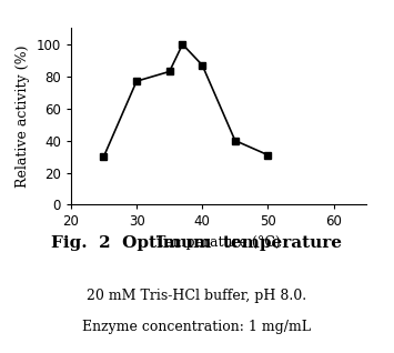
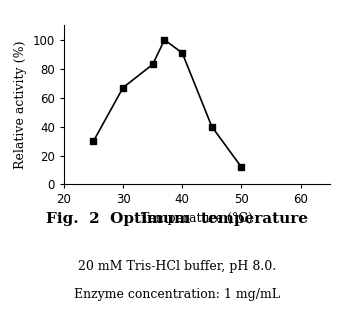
30: 77 -> 67
40: 87 -> 91
50: 31 -> 12
